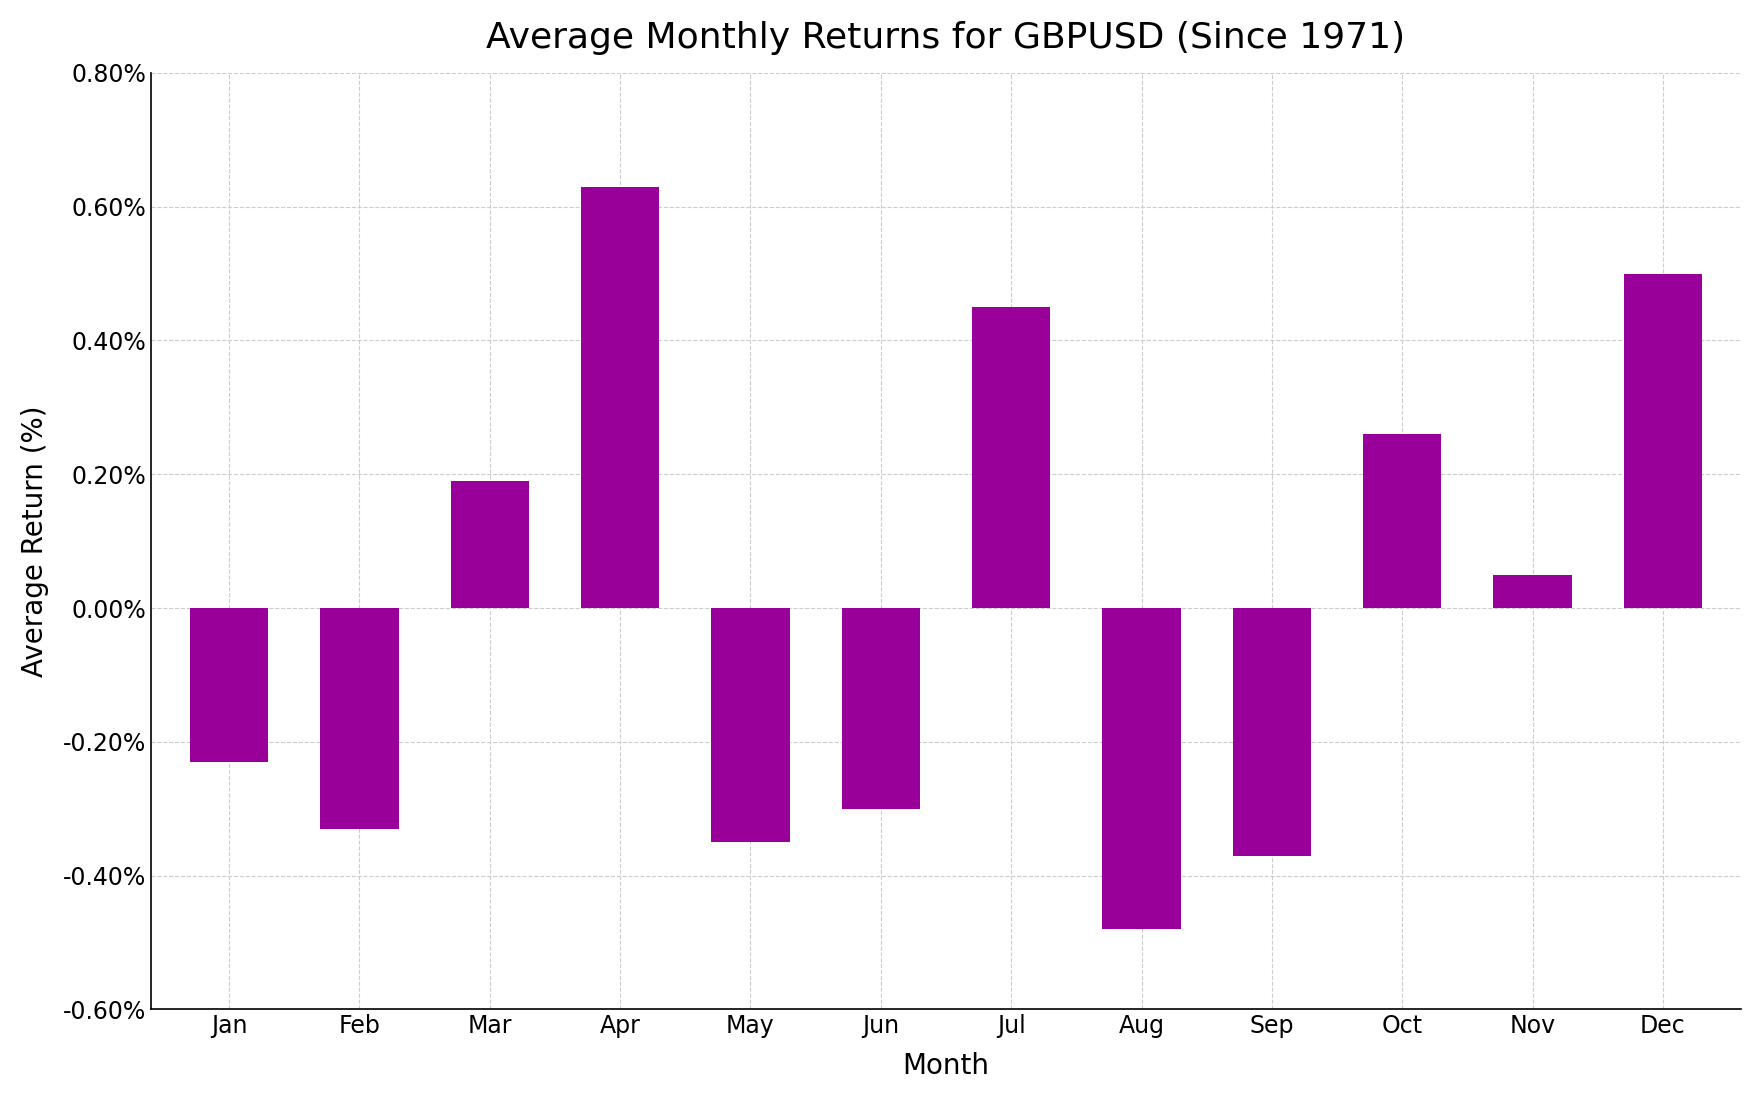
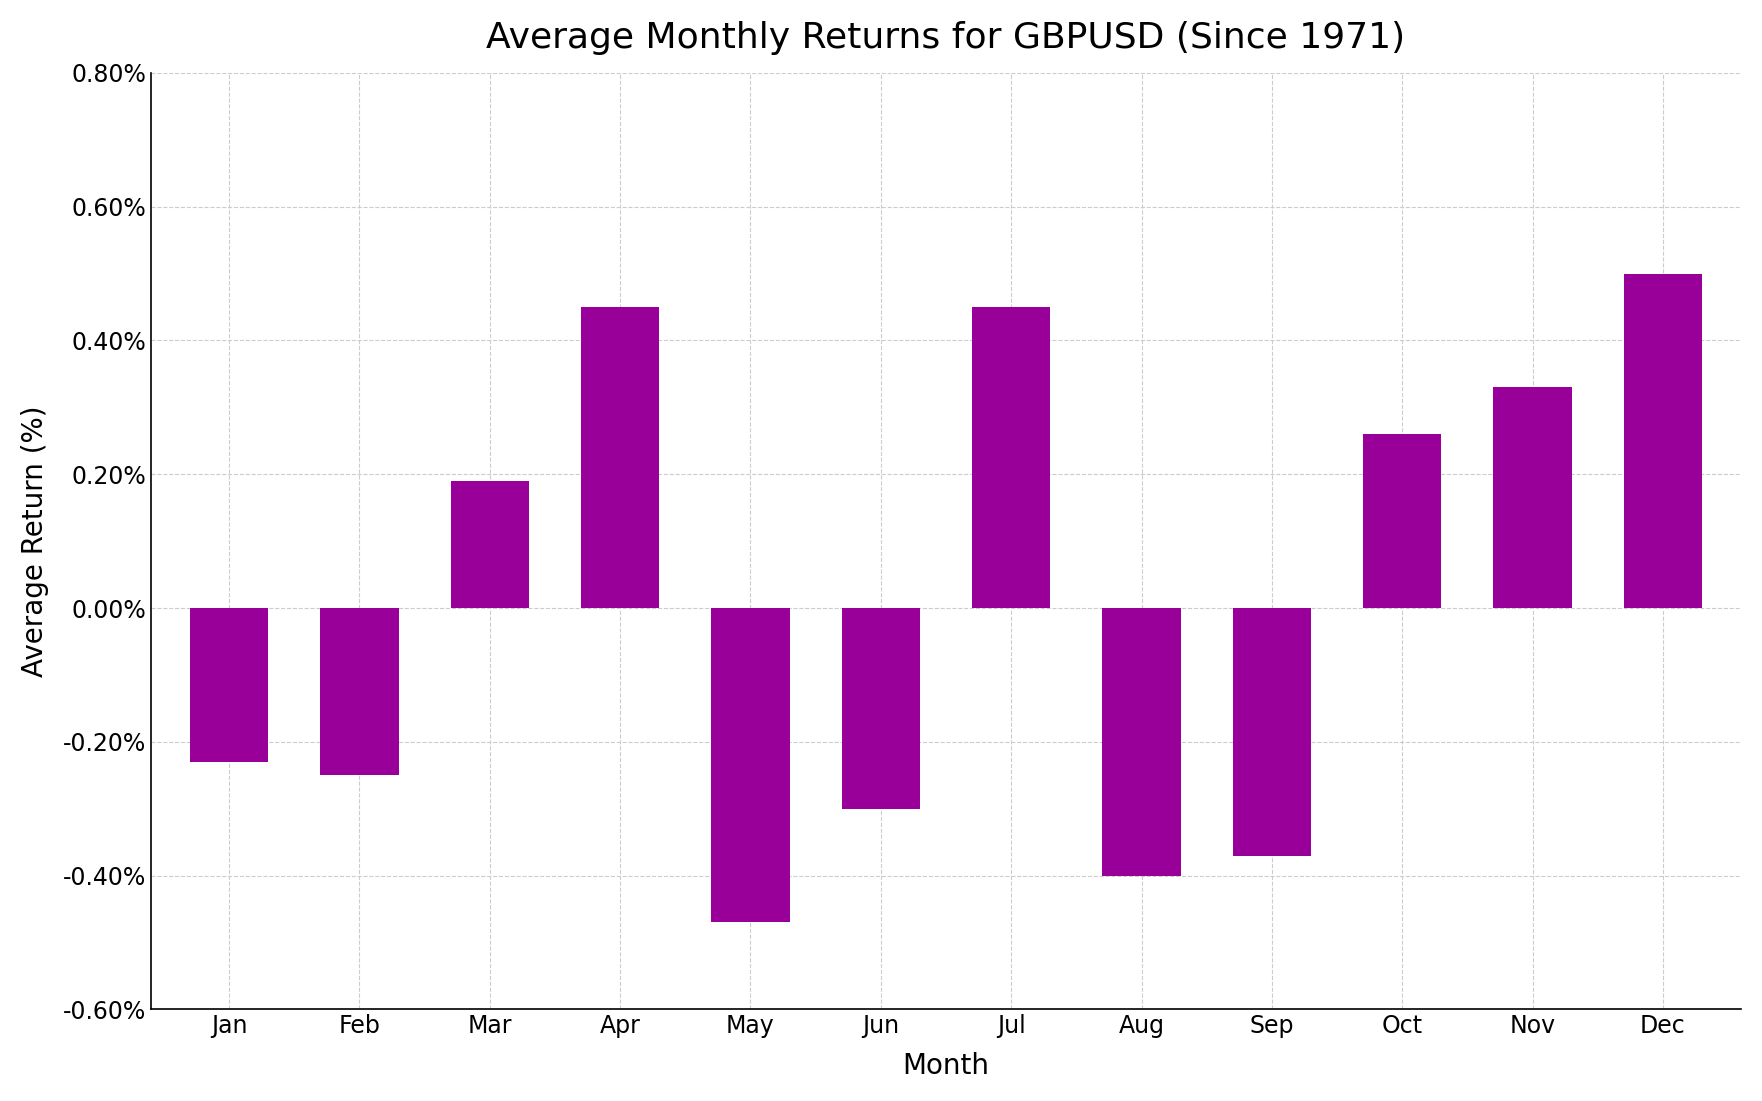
Feb: -0.33% -> -0.25%
Apr: 0.63% -> 0.45%
May: -0.35% -> -0.47%
Aug: -0.48% -> -0.40%
Nov: 0.05% -> 0.33%
